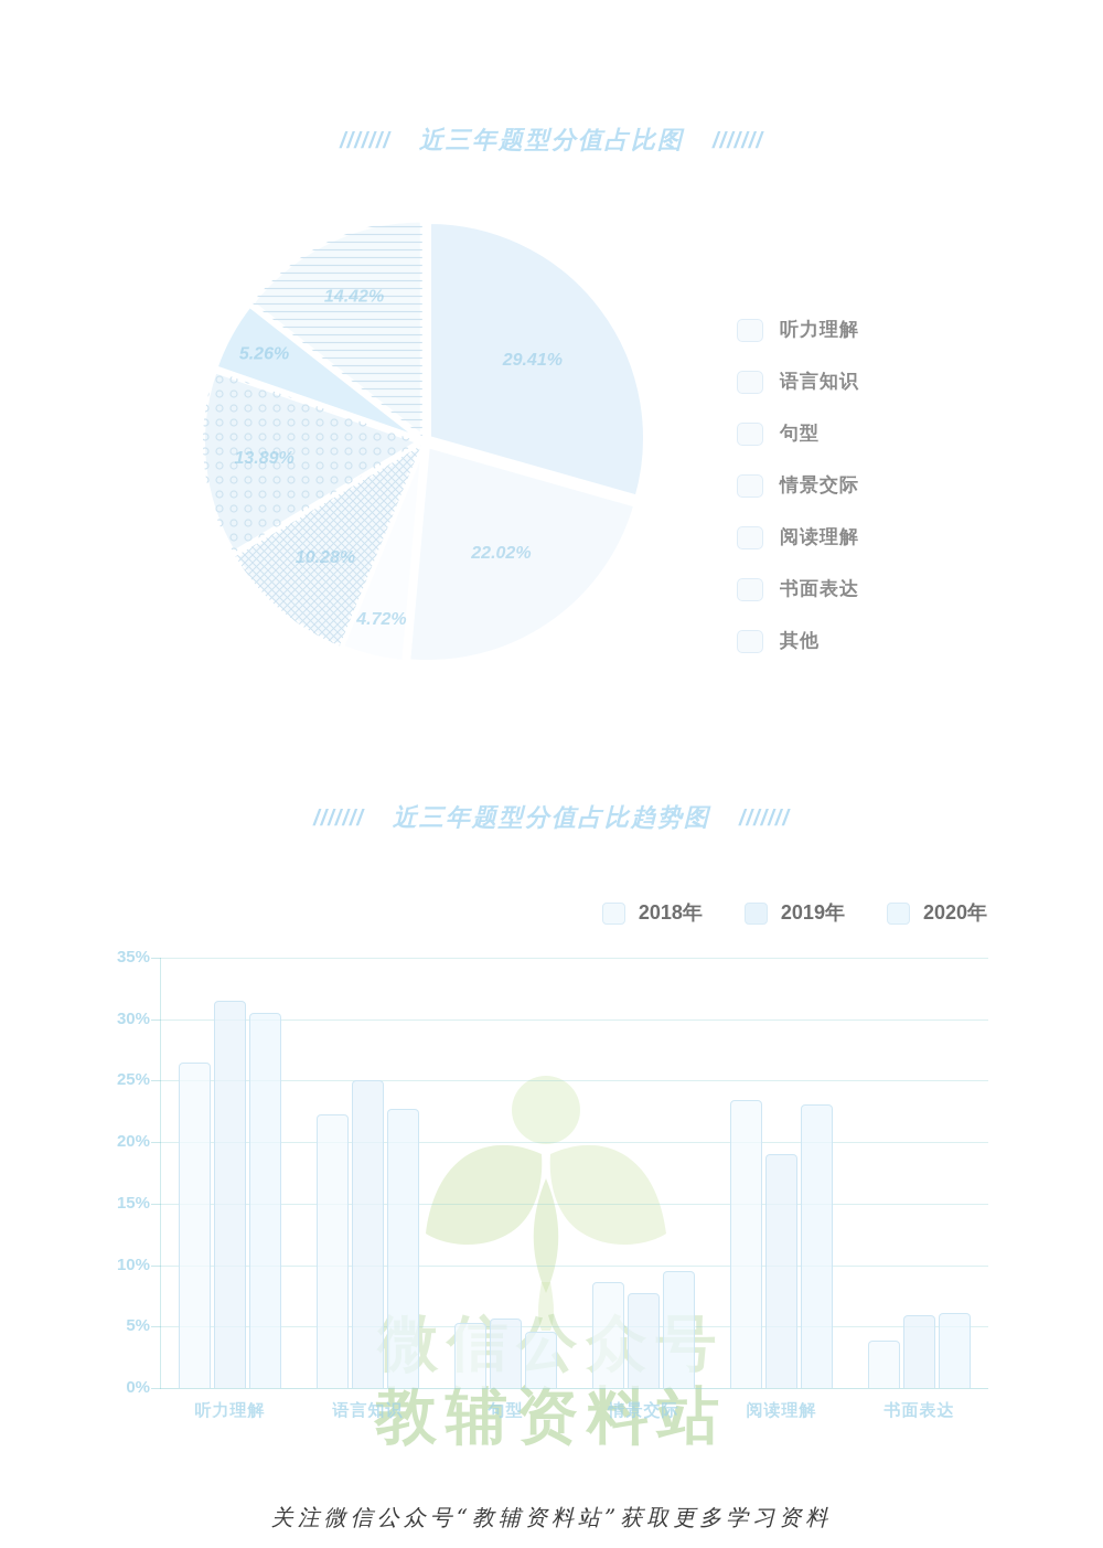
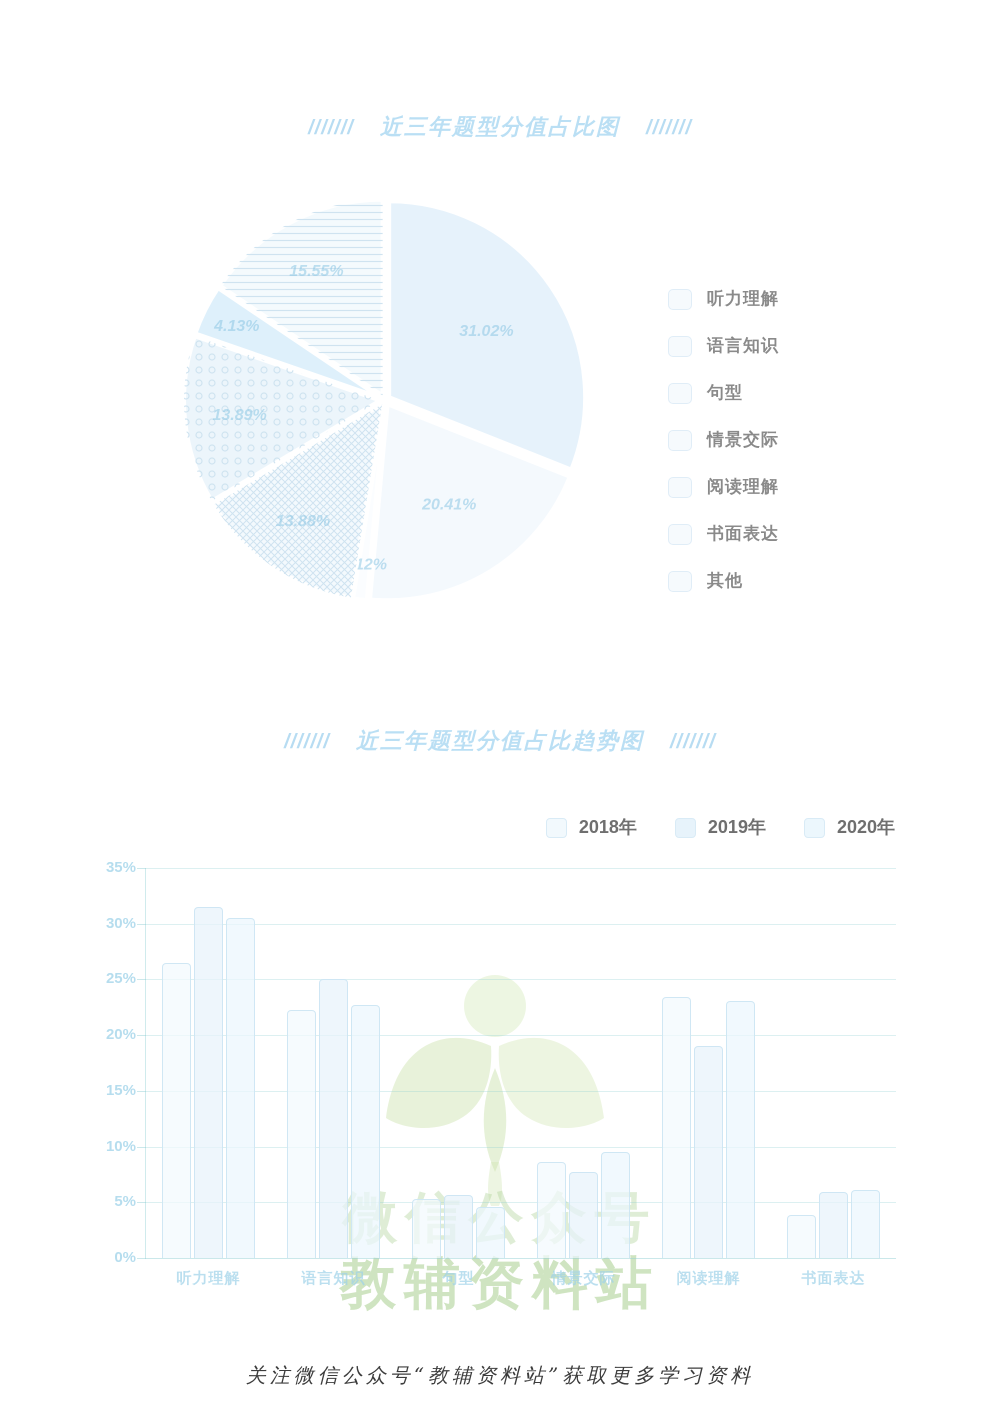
近三年题型分值占比图/听力理解: 29.41% -> 31.02%
近三年题型分值占比图/语言知识: 22.02% -> 20.41%
近三年题型分值占比图/句型: 4.72% -> 1.12%
近三年题型分值占比图/情景交际: 10.28% -> 13.88%
近三年题型分值占比图/书面表达: 5.26% -> 4.13%
近三年题型分值占比图/其他: 14.42% -> 15.55%
